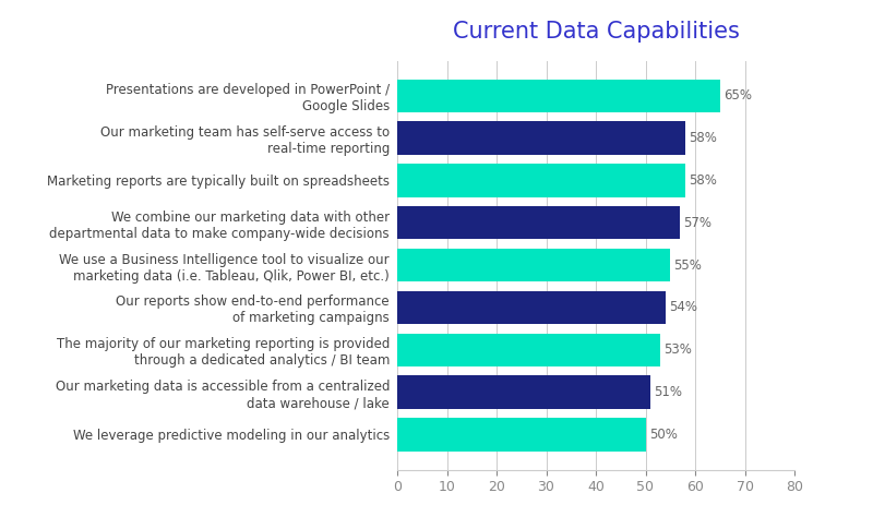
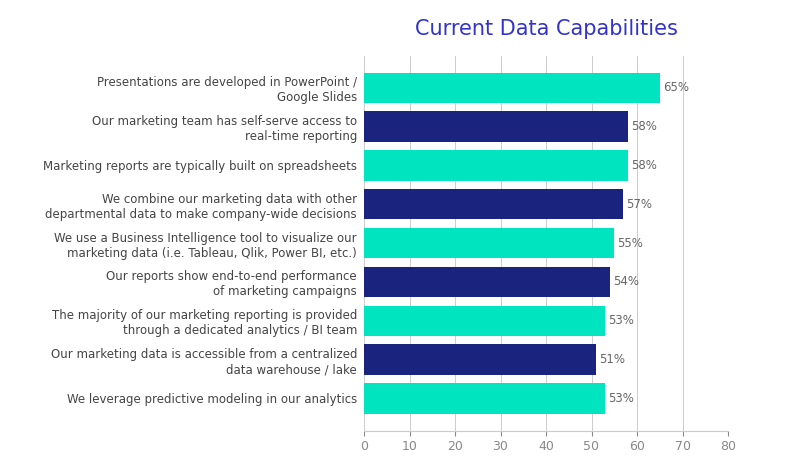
We leverage predictive modeling in our analytics: 50% -> 53%
